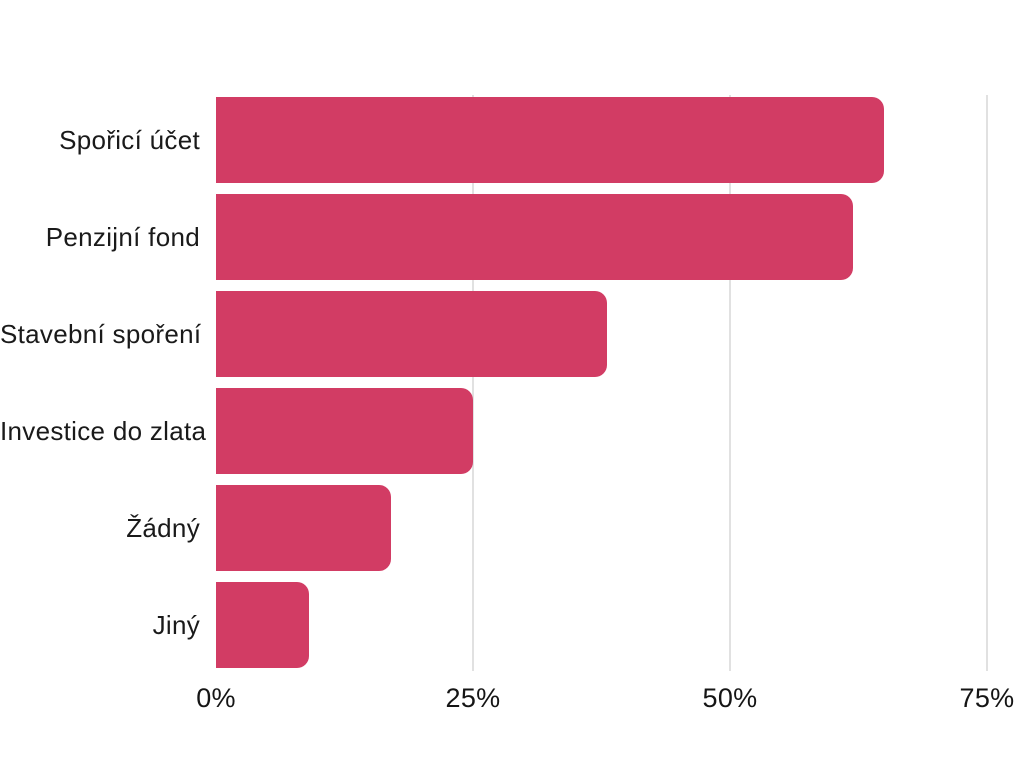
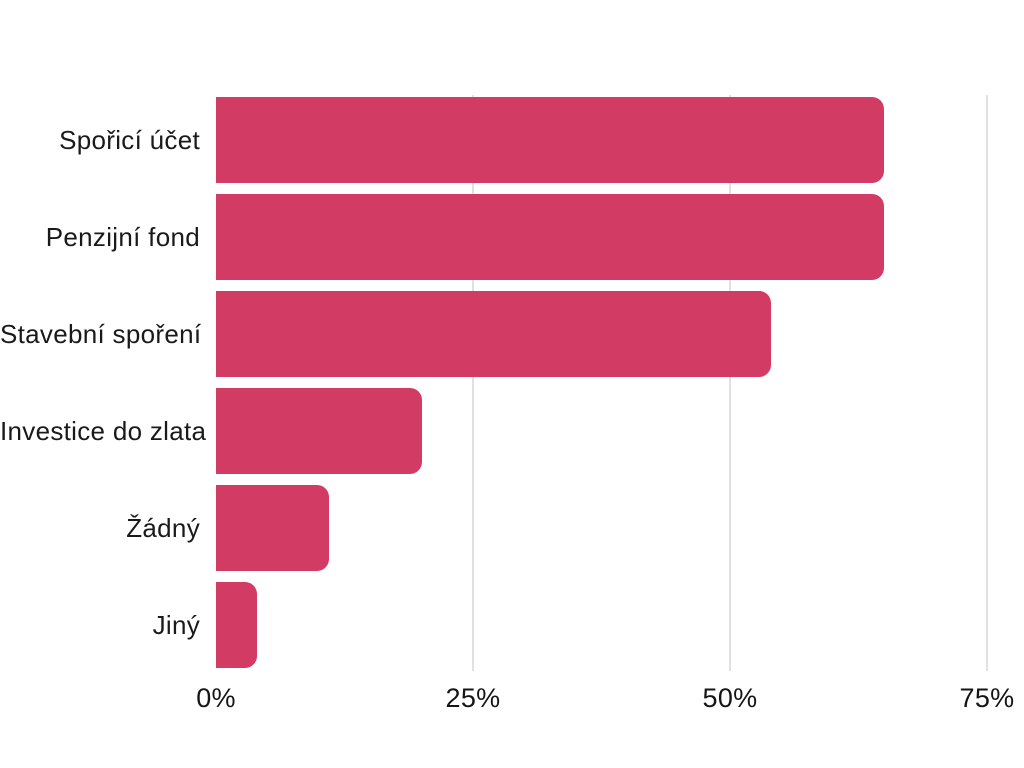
Penzijní fond: 62% -> 65%
Stavební spoření: 38% -> 54%
Investice do zlata: 25% -> 20%
Žádný: 17% -> 11%
Jiný: 9% -> 4%
